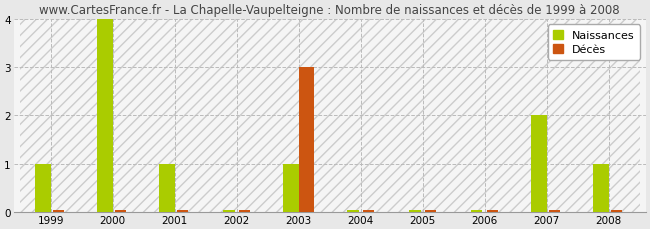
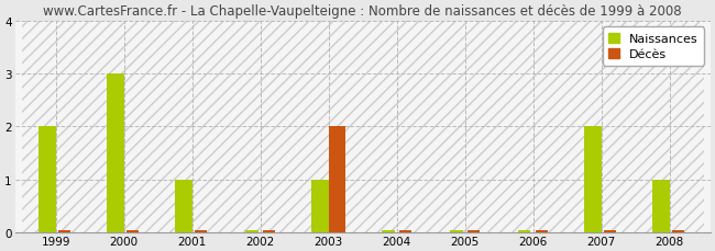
Naissances/1999: 1 -> 2
Naissances/2000: 4 -> 3
Décès/2003: 3 -> 2
